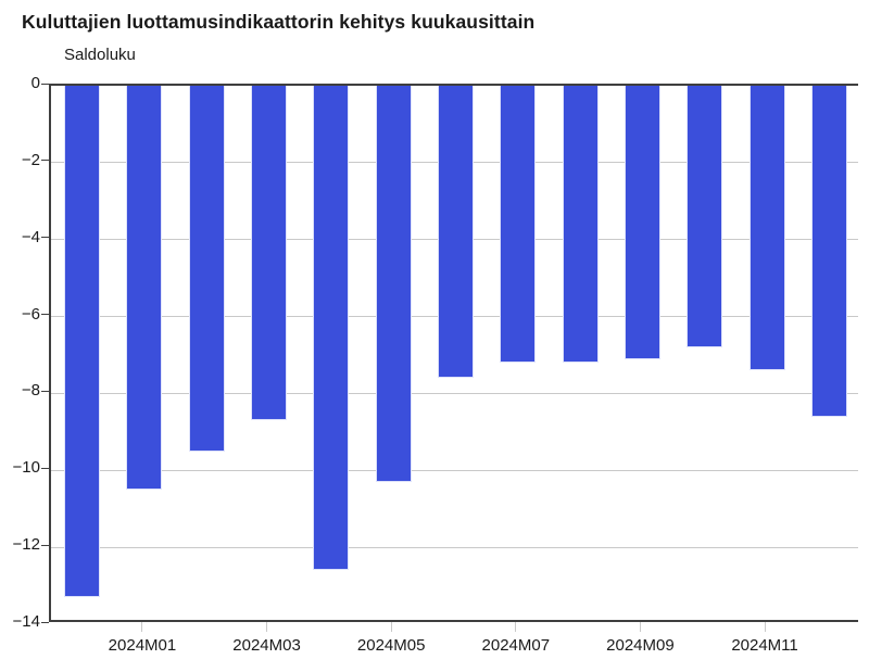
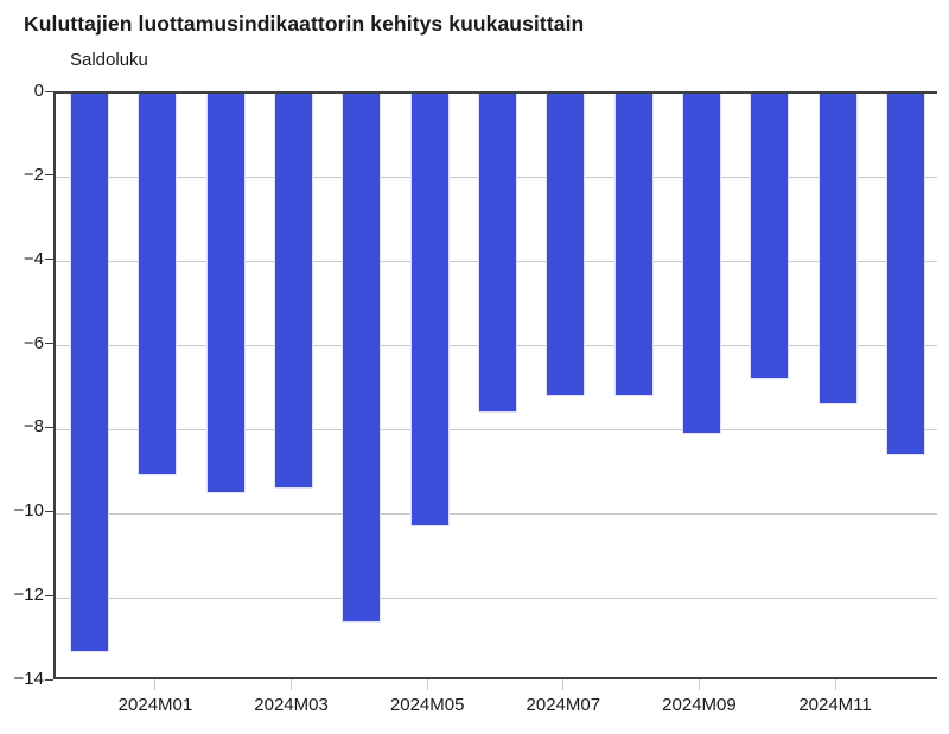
2024M01: -10.5 -> -9.1
2024M03: -8.7 -> -9.4
2024M09: -7.1 -> -8.1
